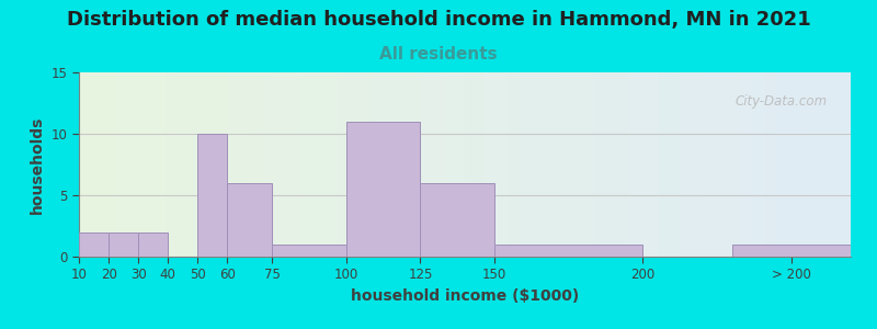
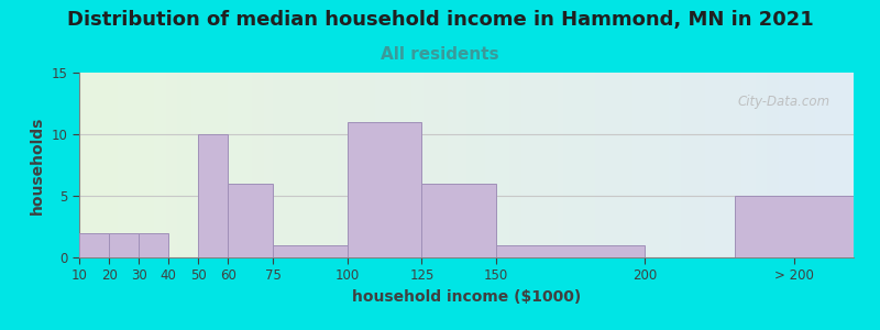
> 200: 1 -> 5
